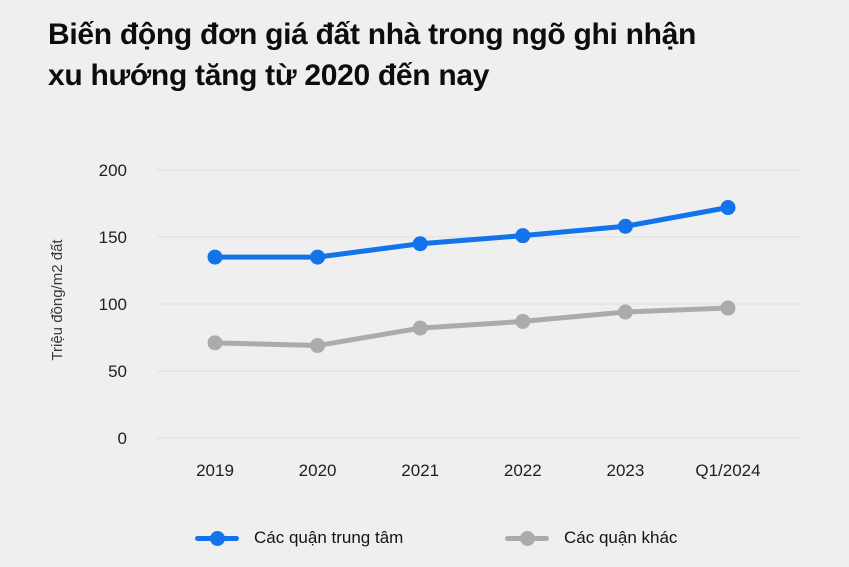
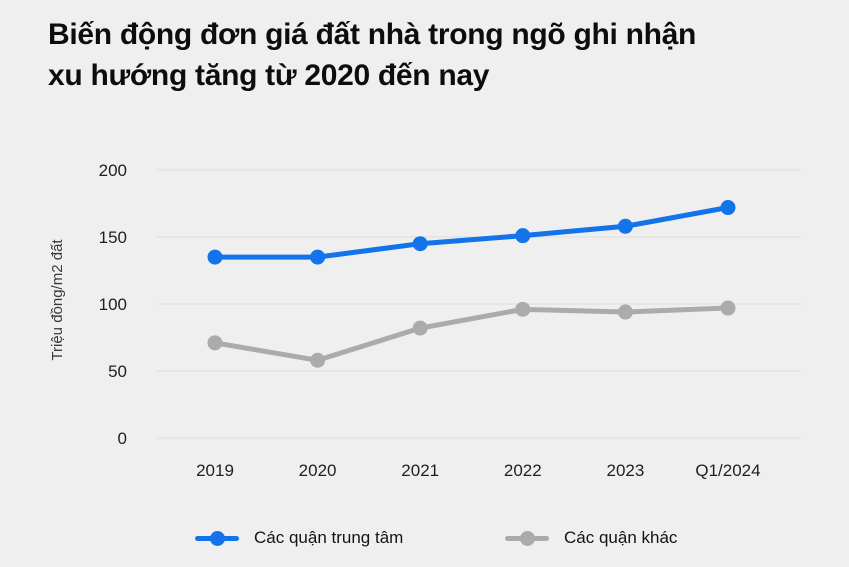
Các quận khác/2020: 69 -> 58
Các quận khác/2022: 87 -> 96
